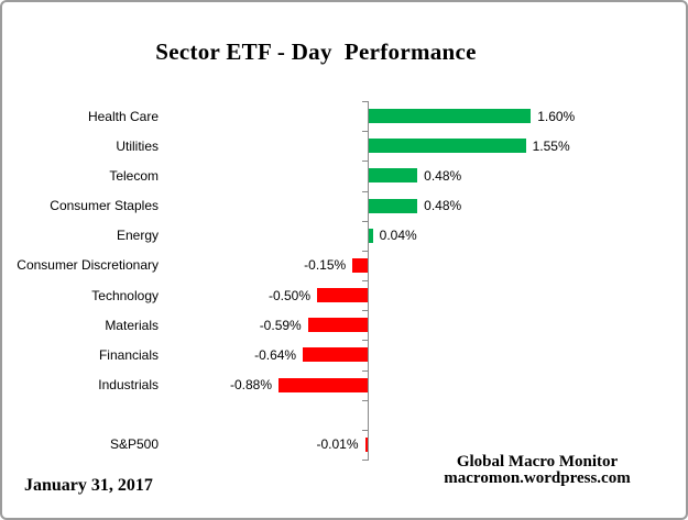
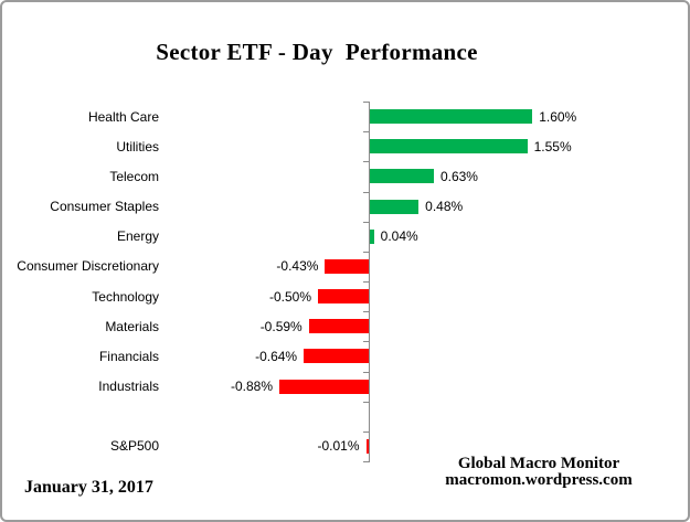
Telecom: 0.48% -> 0.63%
Consumer Discretionary: -0.15% -> -0.43%
